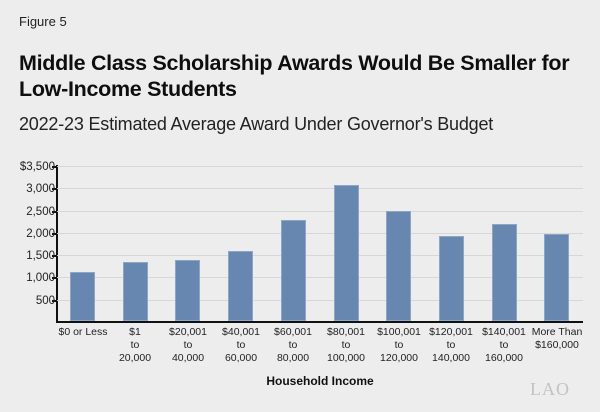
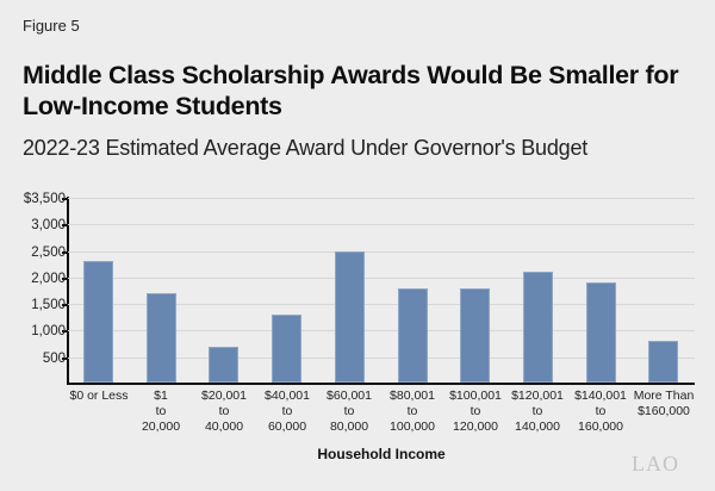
$0 or Less: $1100 -> $2300
$1 to 20,000: $1400 -> $1700
$20,001 to 40,000: $1400 -> $700
$40,001 to 60,000: $1600 -> $1300
$60,001 to 80,000: $2300 -> $2500
$80,001 to 100,000: $3100 -> $1800
$100,001 to 120,000: $2500 -> $1800
$120,001 to 140,000: $1900 -> $2100
$140,001 to 160,000: $2200 -> $1900
More Than $160,000: $2000 -> $800
